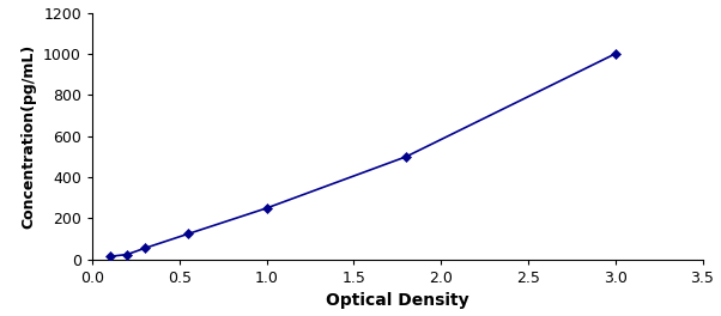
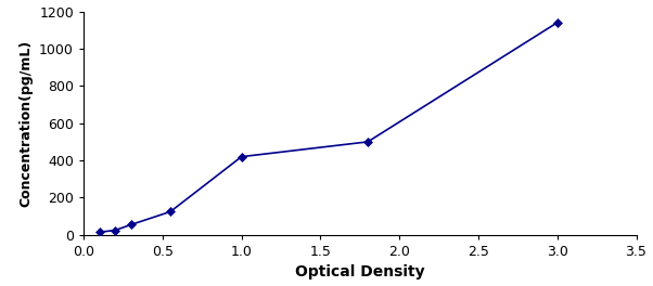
1.0: 250 -> 420
3.0: 1000 -> 1140
